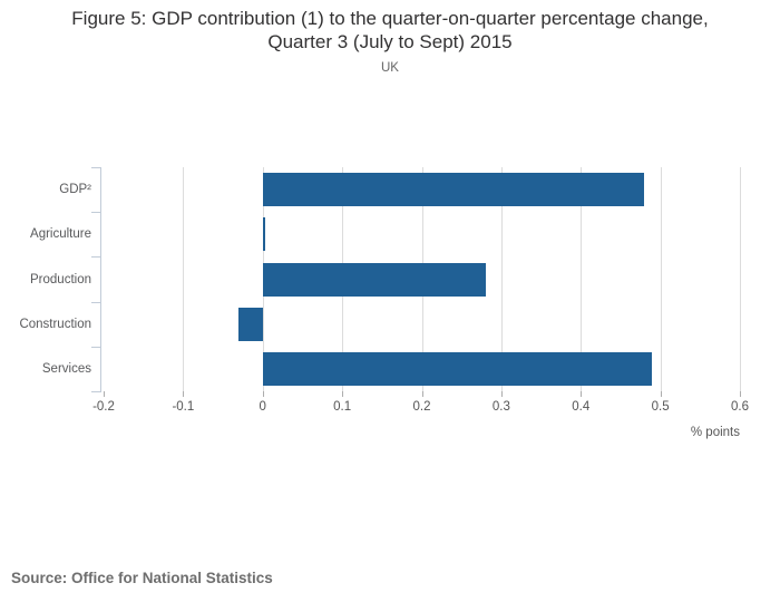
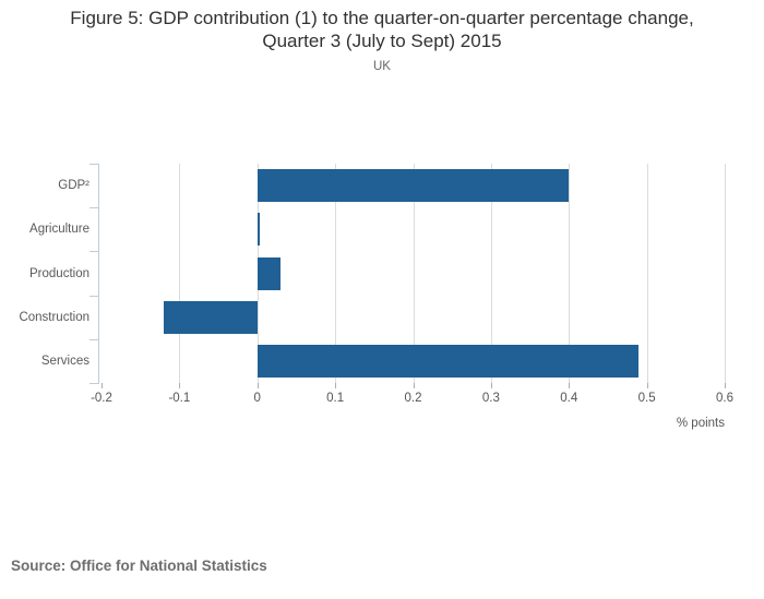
GDP²: 0.48 -> 0.40
Production: 0.28 -> 0.03
Construction: -0.03 -> -0.12
